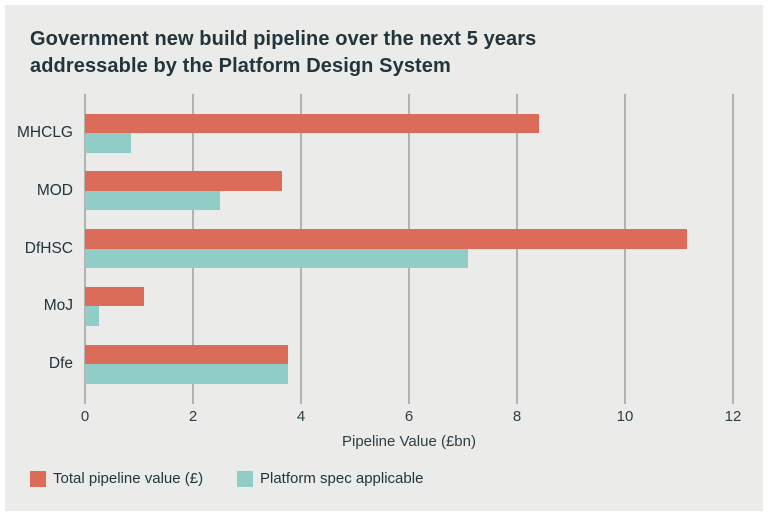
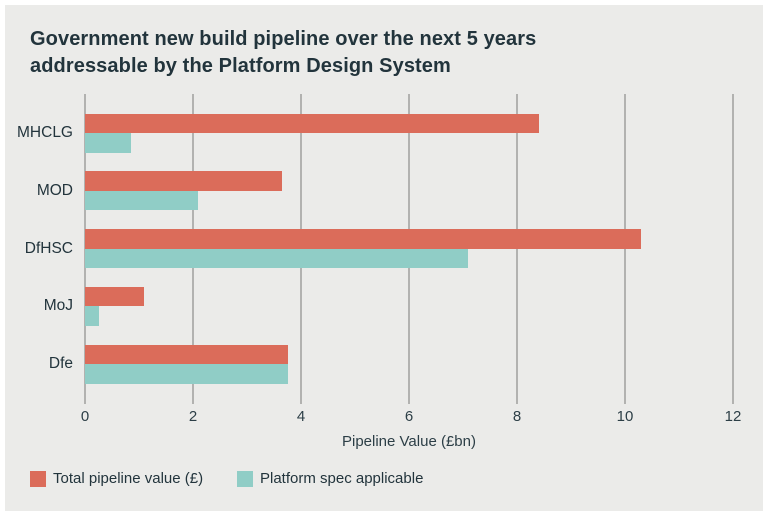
Platform spec applicable/MOD: 2.5 -> 2.1
Total pipeline value (£)/DfHSC: 11.2 -> 10.3
